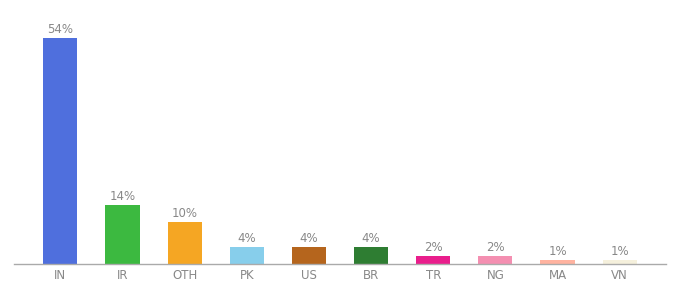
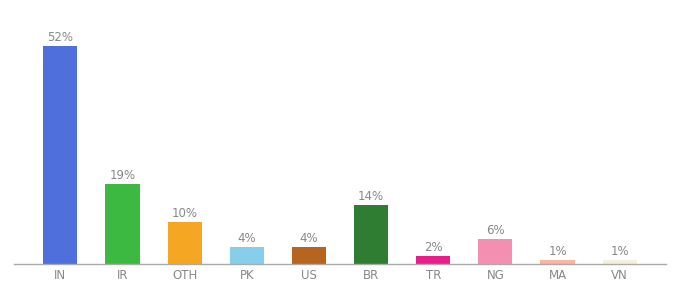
IN: 54% -> 52%
IR: 14% -> 19%
BR: 4% -> 14%
NG: 2% -> 6%
